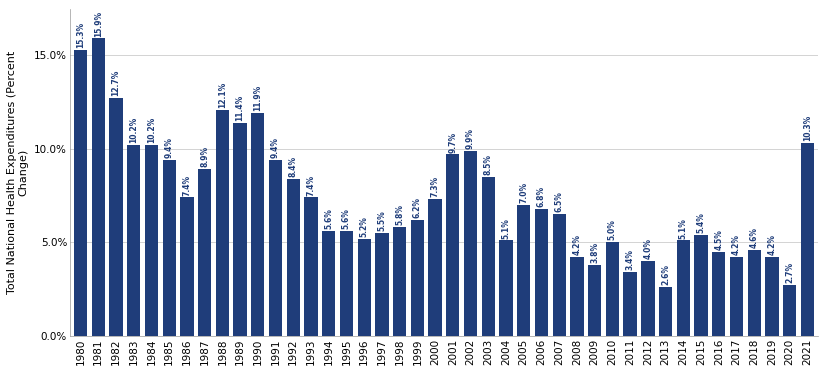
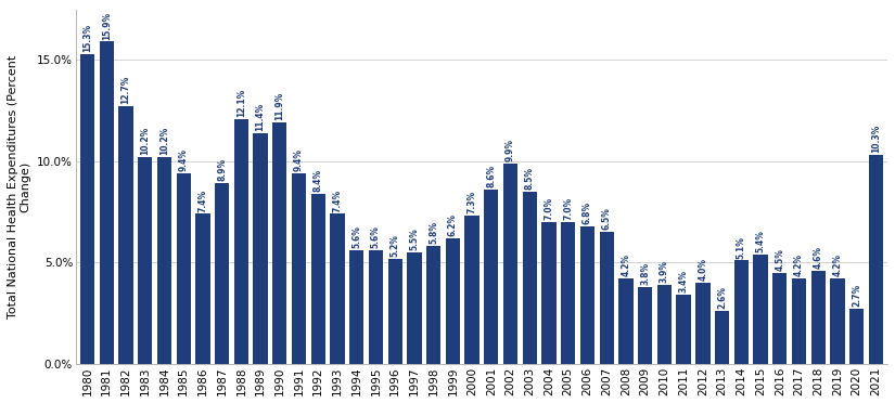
2001: 9.7% -> 8.6%
2004: 5.1% -> 7.0%
2010: 5.0% -> 3.9%
